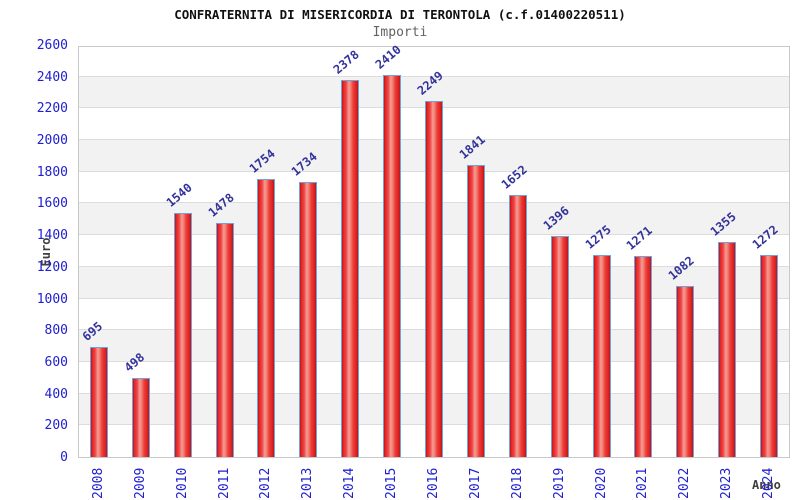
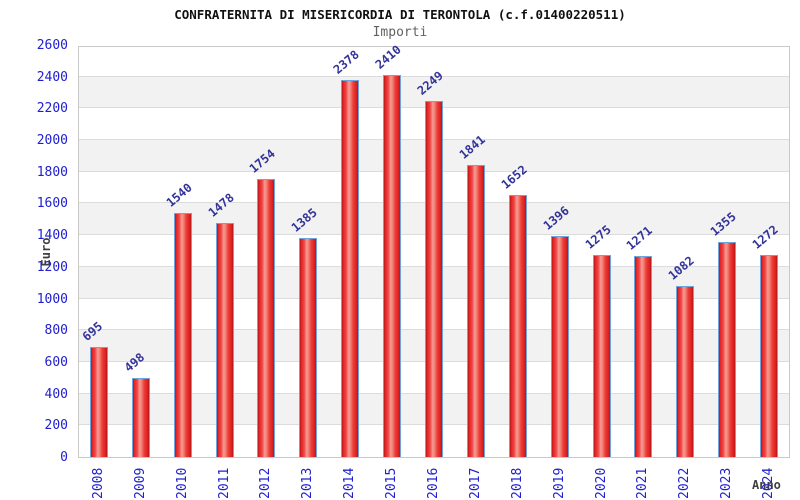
2013: 1734 -> 1385
